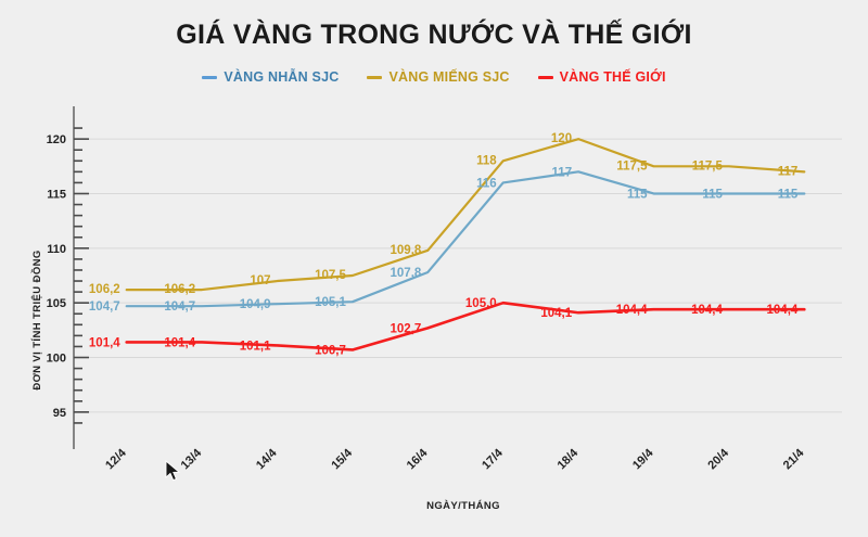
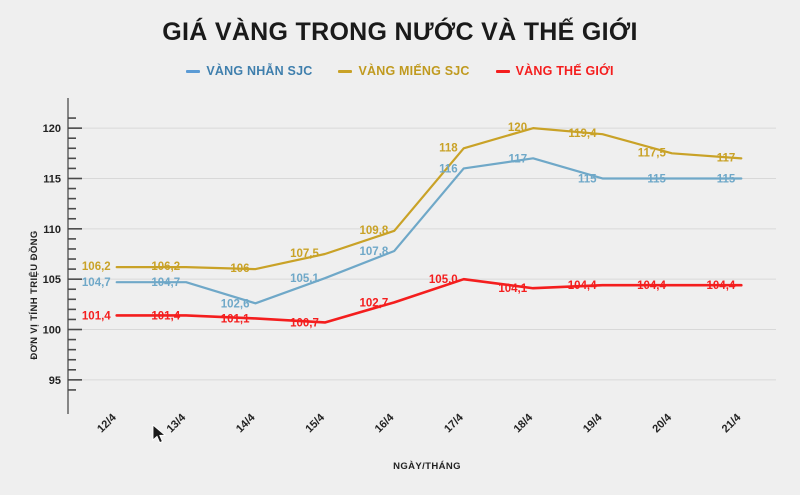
VÀNG NHẪN SJC/14/4: 104,9 -> 102,6
VÀNG MIẾNG SJC/14/4: 107 -> 106
VÀNG MIẾNG SJC/19/4: 117,5 -> 119,4
